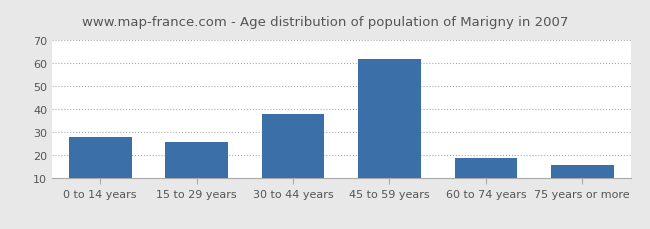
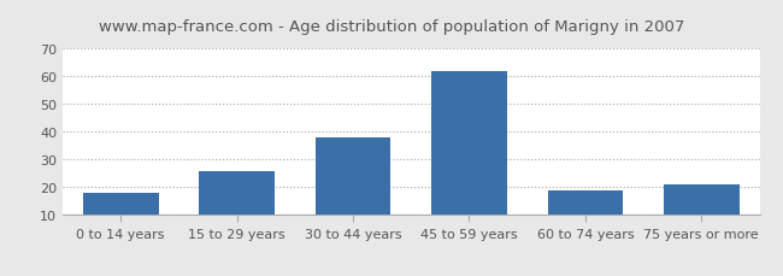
0 to 14 years: 28 -> 18
75 years or more: 16 -> 21
